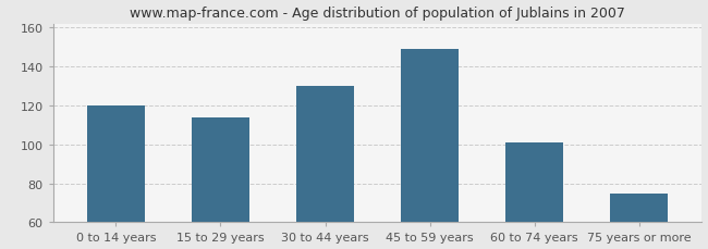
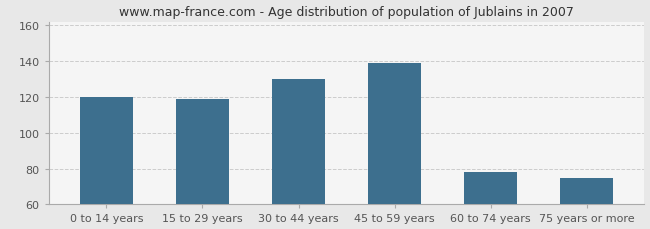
15 to 29 years: 114 -> 119
45 to 59 years: 149 -> 139
60 to 74 years: 101 -> 78
